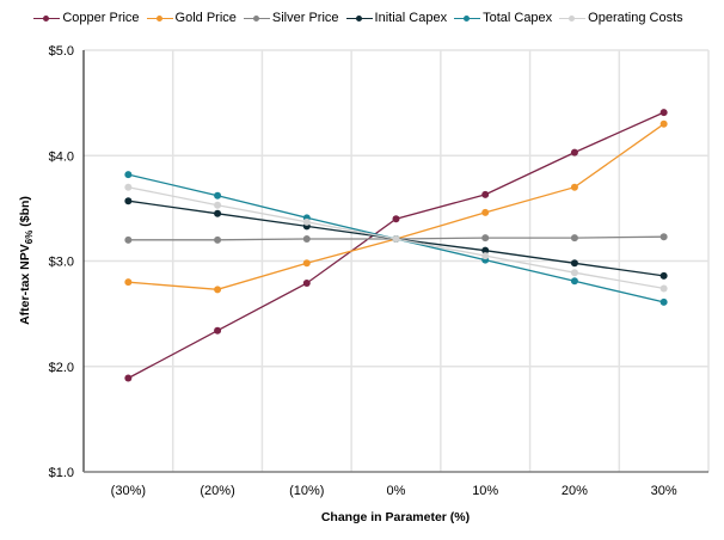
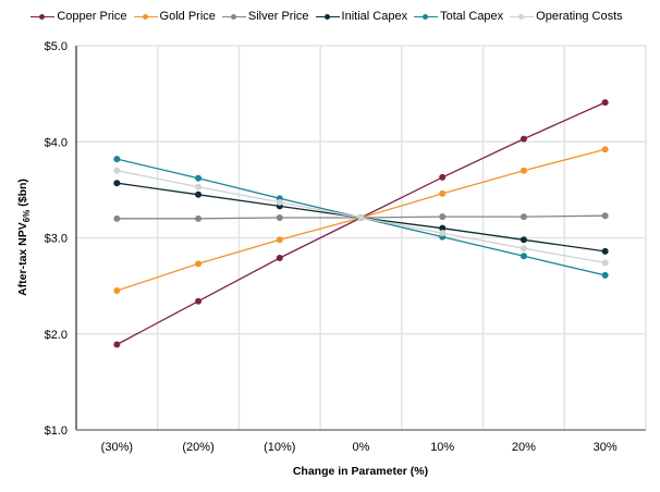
Gold Price/(30%): $2.8 -> $2.5
Copper Price/0%: $3.4 -> $3.2
Gold Price/30%: $4.3 -> $3.9
